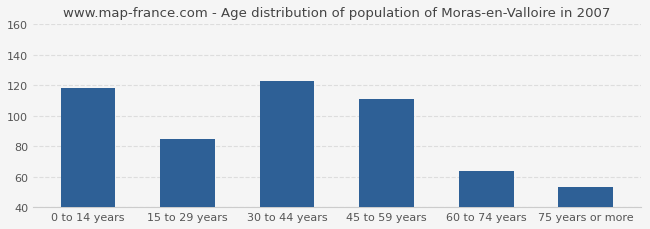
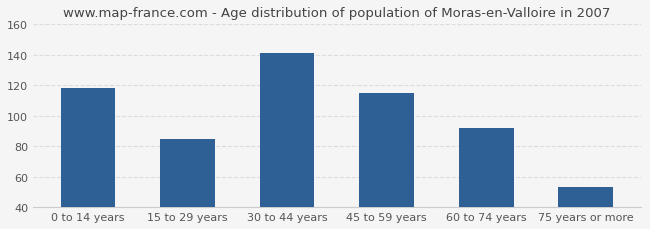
30 to 44 years: 123 -> 141
45 to 59 years: 111 -> 115
60 to 74 years: 64 -> 92
